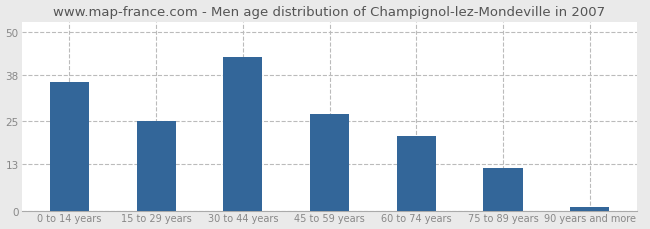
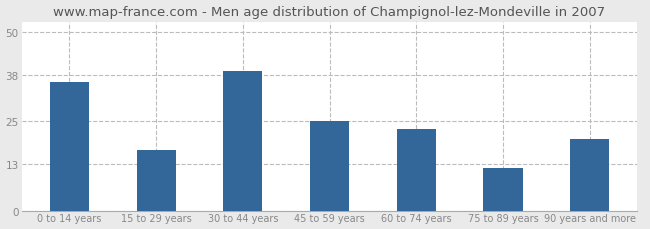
15 to 29 years: 25 -> 17
30 to 44 years: 43 -> 39
45 to 59 years: 27 -> 25
60 to 74 years: 21 -> 23
90 years and more: 1 -> 20
